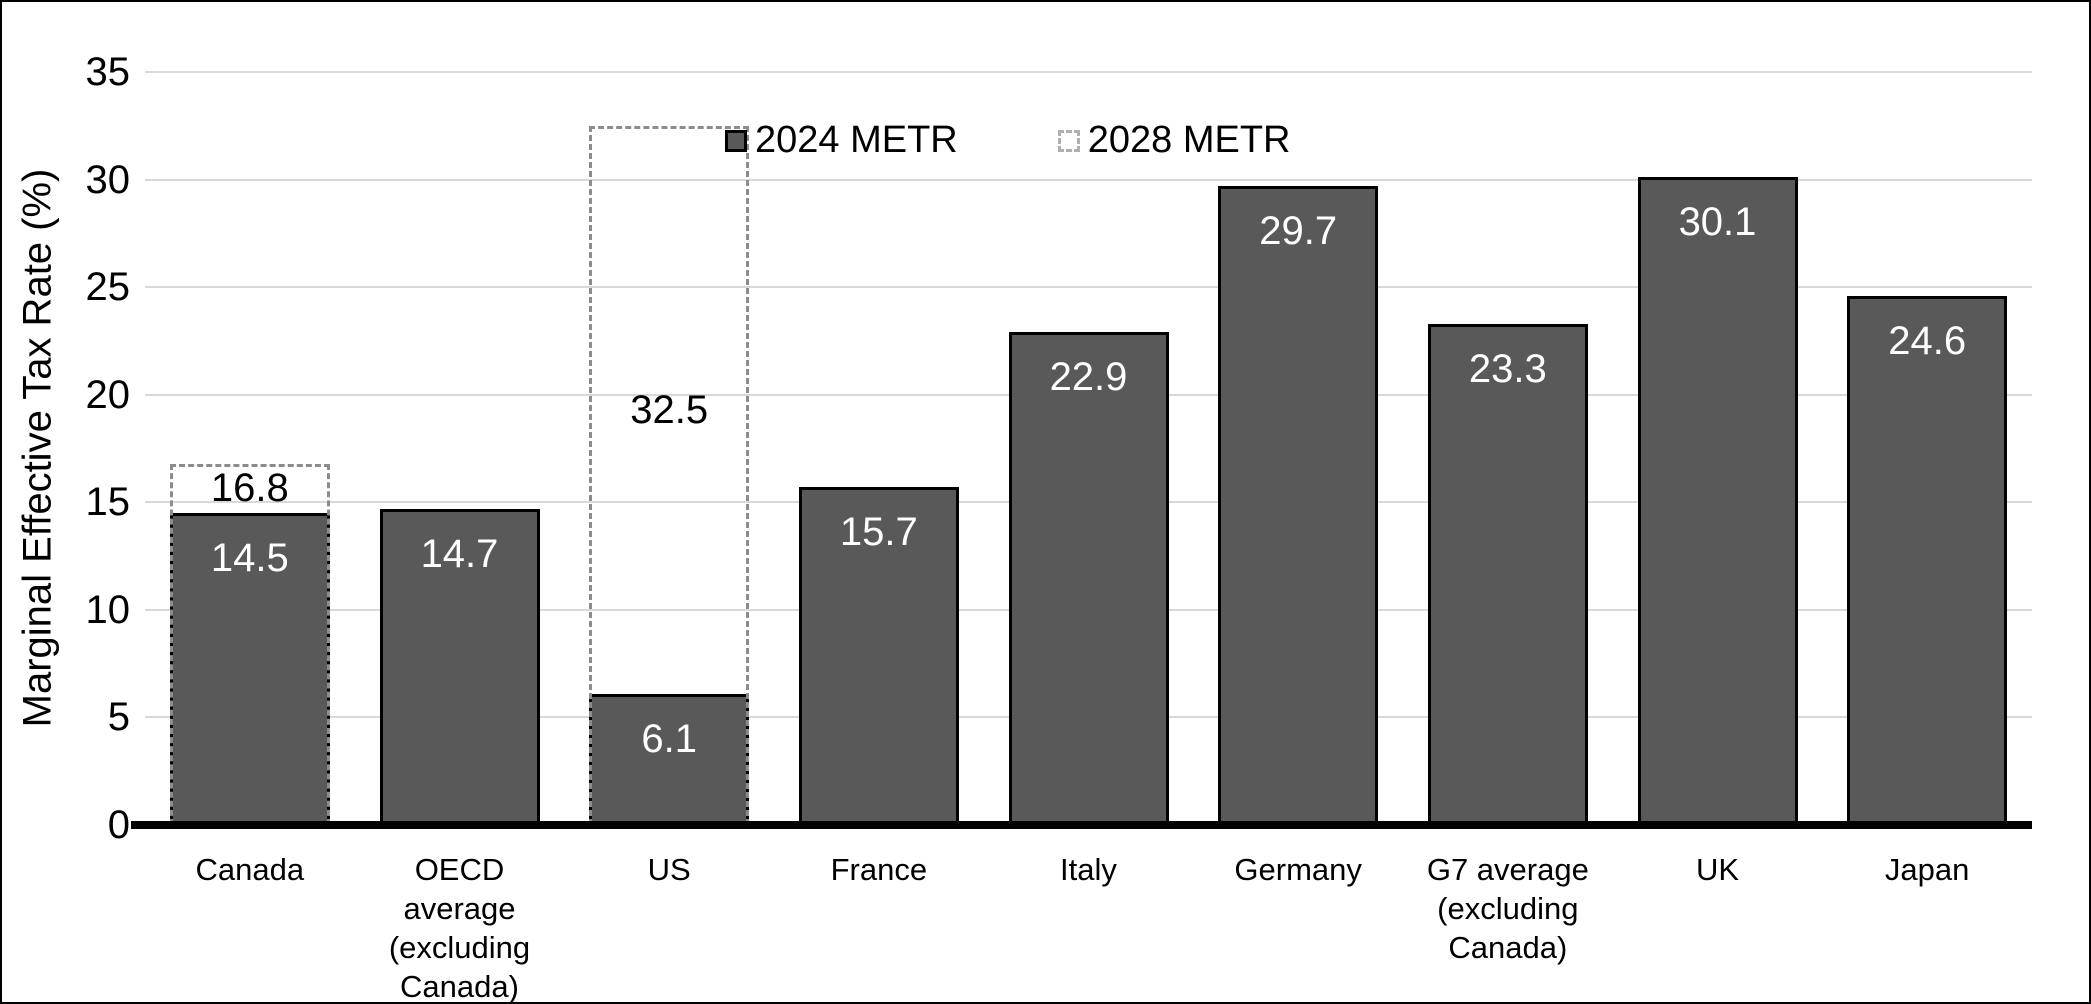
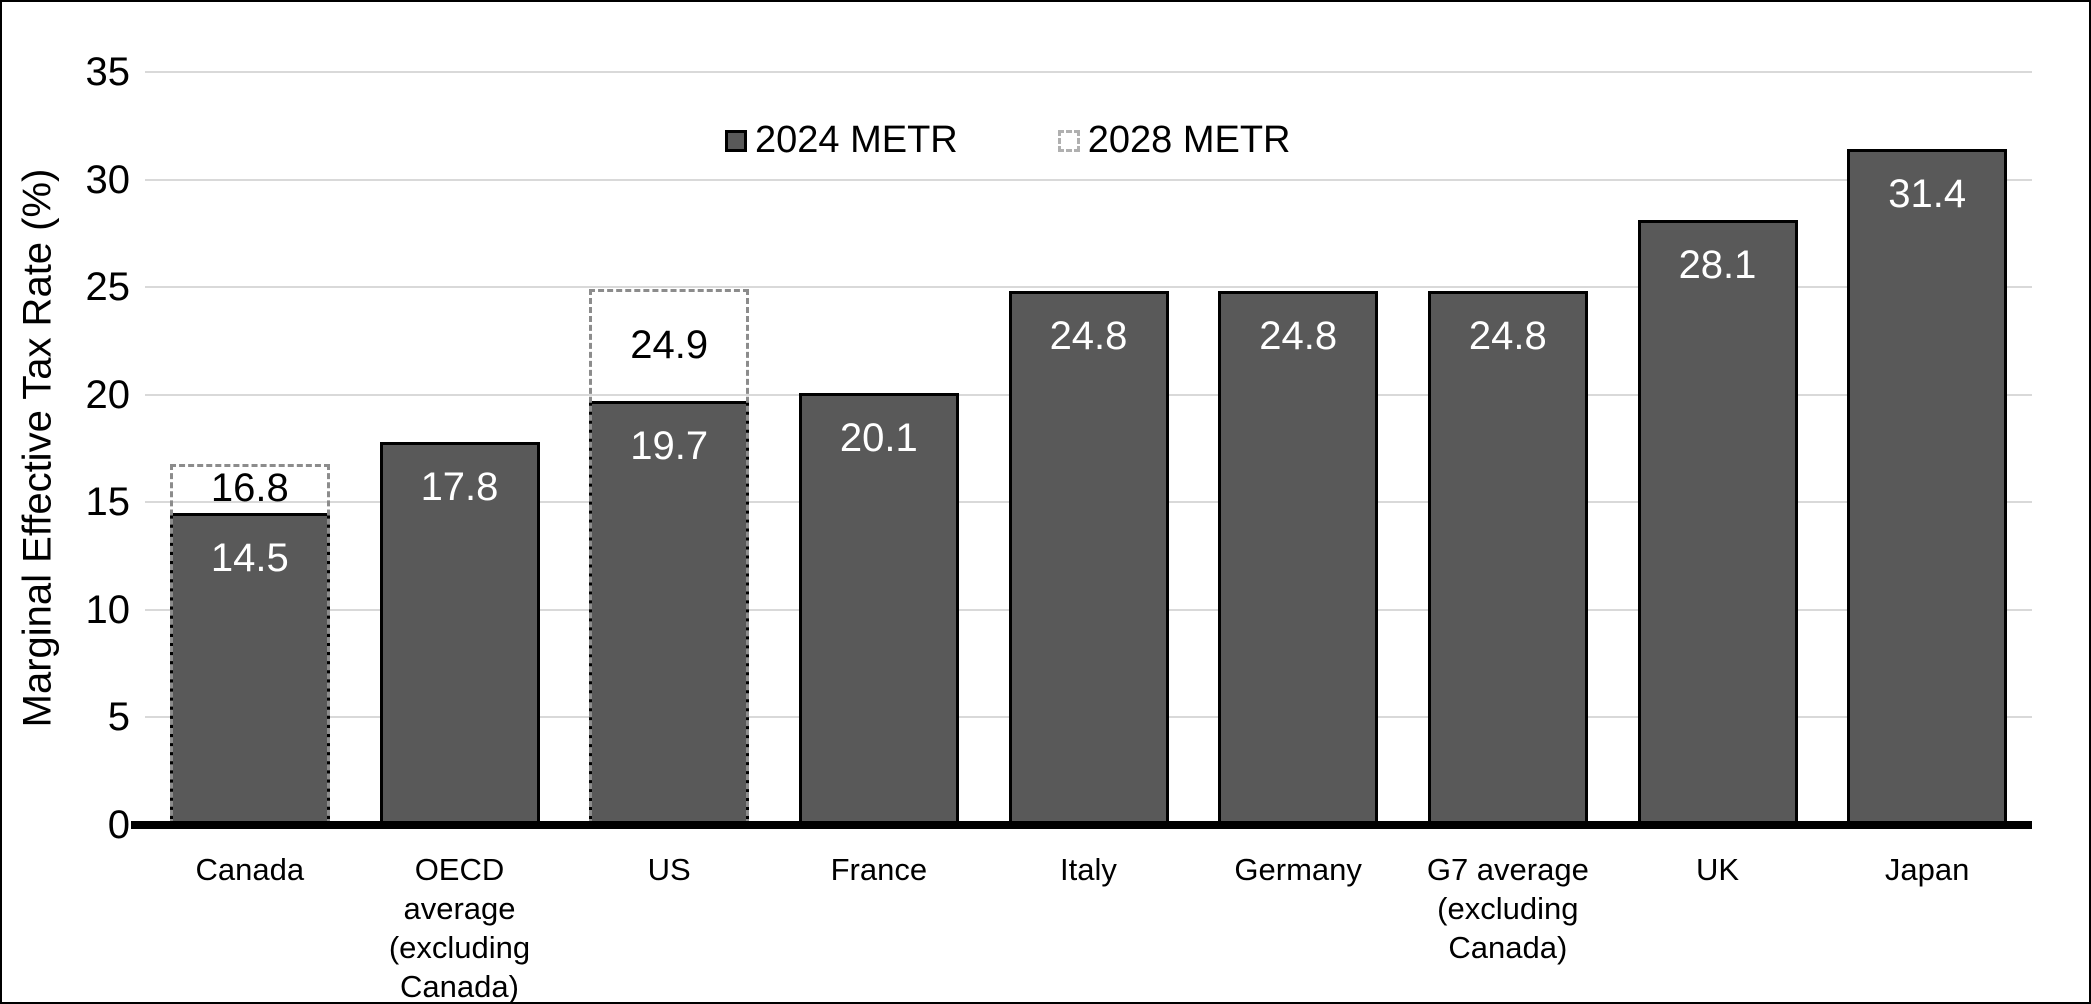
2024 METR/OECD average (excluding Canada): 14.7 -> 17.8
2024 METR/US: 6.1 -> 19.7
2028 METR/US: 32.5 -> 24.9
2024 METR/France: 15.7 -> 20.1
2024 METR/Italy: 22.9 -> 24.8
2024 METR/Germany: 29.7 -> 24.8
2024 METR/G7 average (excluding Canada): 23.3 -> 24.8
2024 METR/UK: 30.1 -> 28.1
2024 METR/Japan: 24.6 -> 31.4
